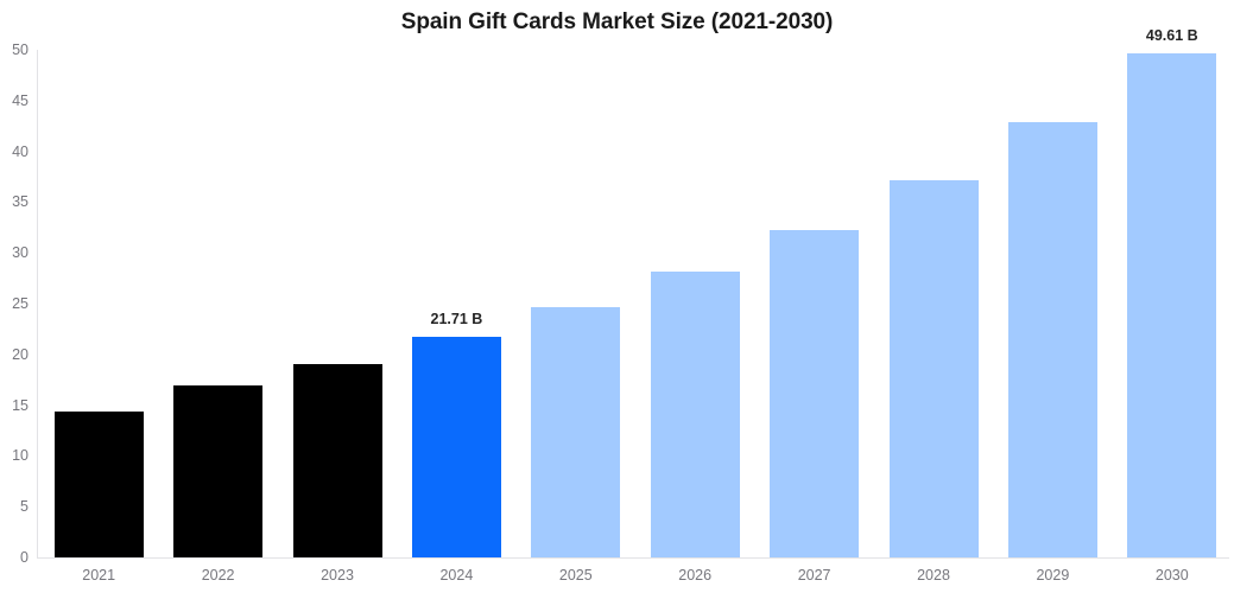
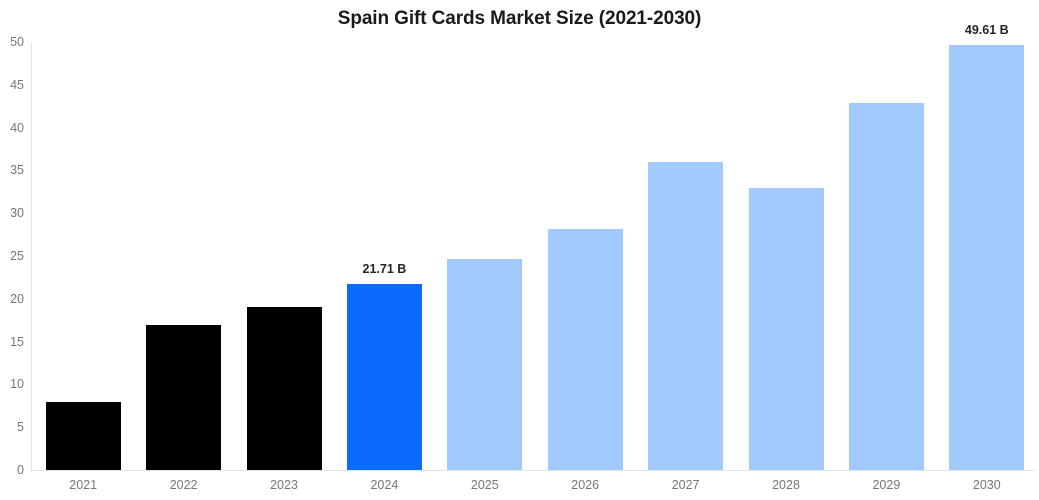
2021: 14 -> 8
2027: 32 -> 36
2028: 37 -> 33
